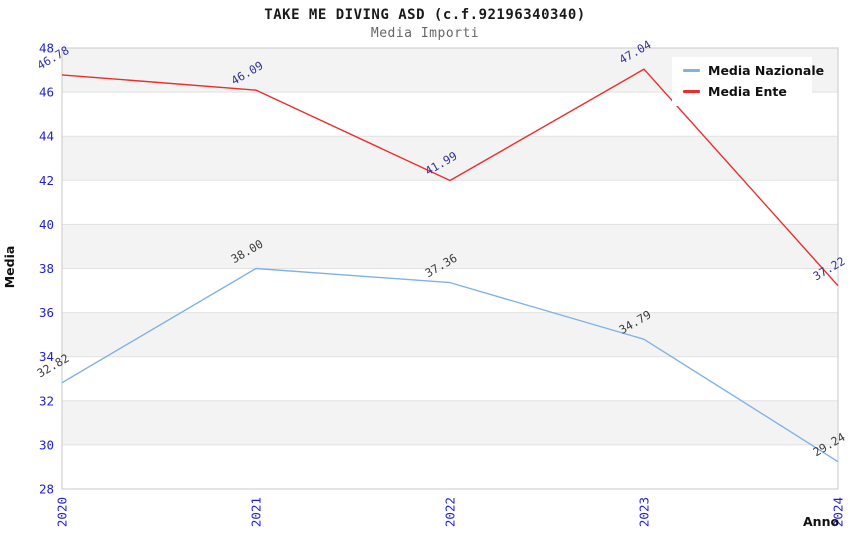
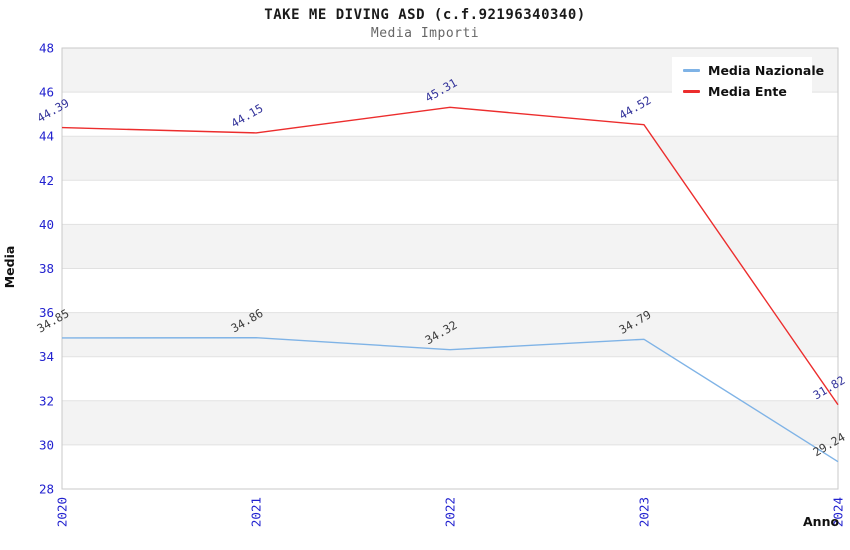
Media Nazionale/2020: 32.82 -> 34.85
Media Ente/2020: 46.78 -> 44.39
Media Nazionale/2021: 38.00 -> 34.86
Media Ente/2021: 46.09 -> 44.15
Media Nazionale/2022: 37.36 -> 34.32
Media Ente/2022: 41.99 -> 45.31
Media Ente/2023: 47.04 -> 44.52
Media Ente/2024: 37.22 -> 31.82
